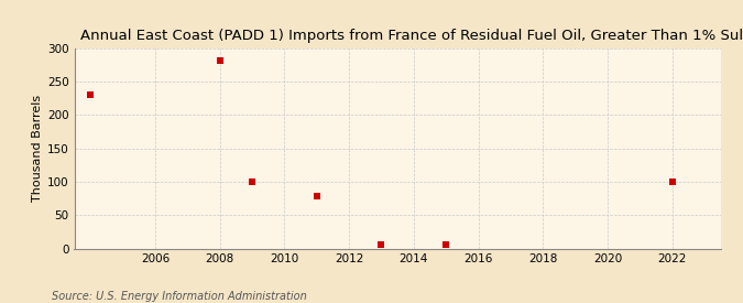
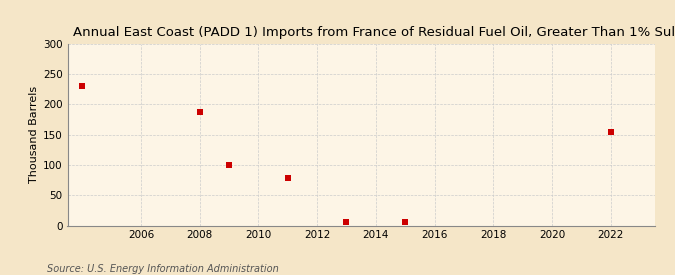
2008: 282 -> 188
2022: 100 -> 154
